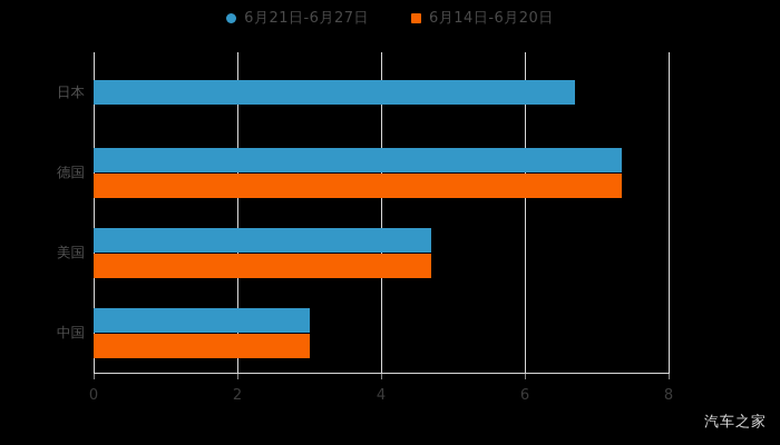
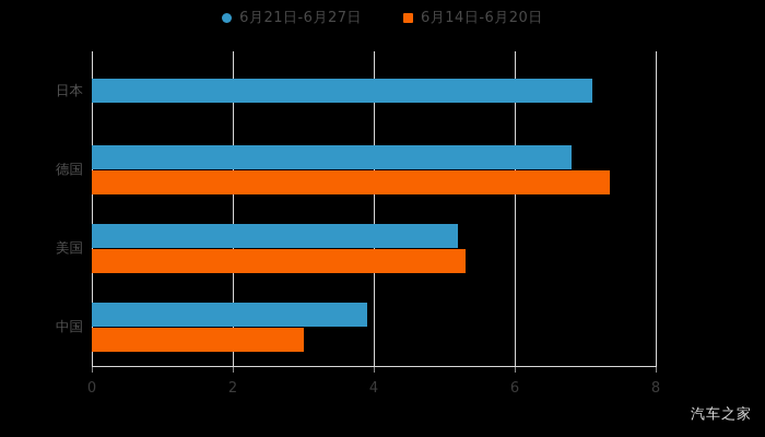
6月21日-6月27日/日本: 6.7 -> 7.1
6月21日-6月27日/德国: 7.3 -> 6.8
6月21日-6月27日/美国: 4.7 -> 5.2
6月14日-6月20日/美国: 4.7 -> 5.3
6月21日-6月27日/中国: 3.0 -> 3.9
